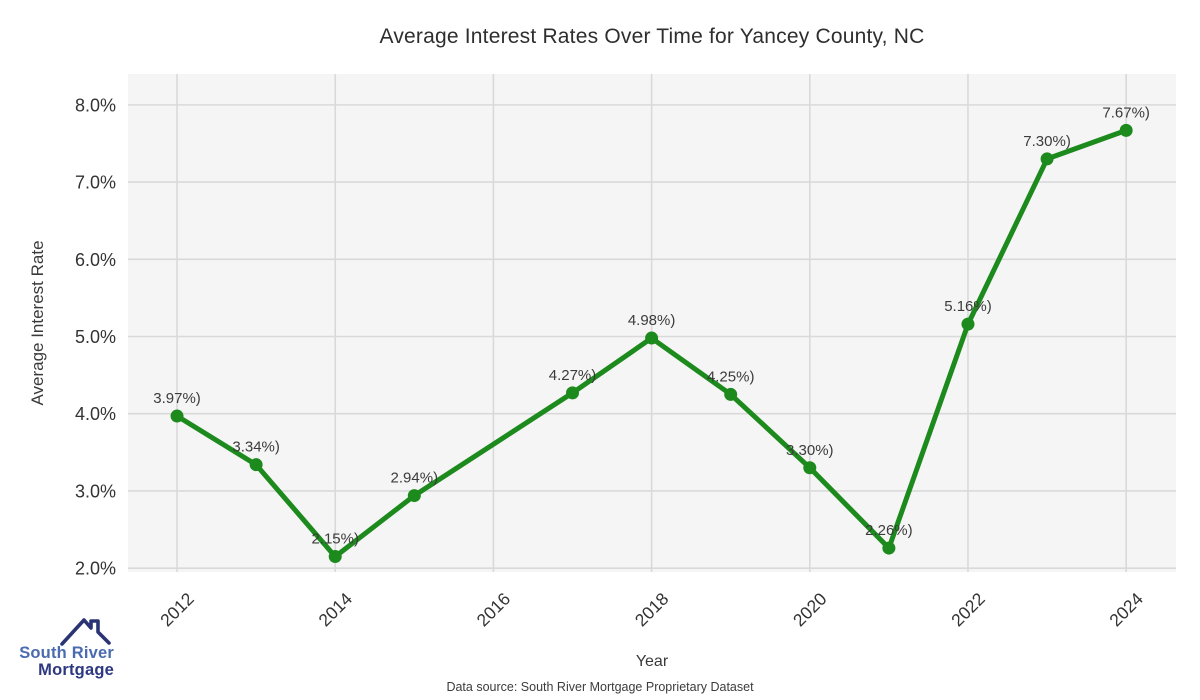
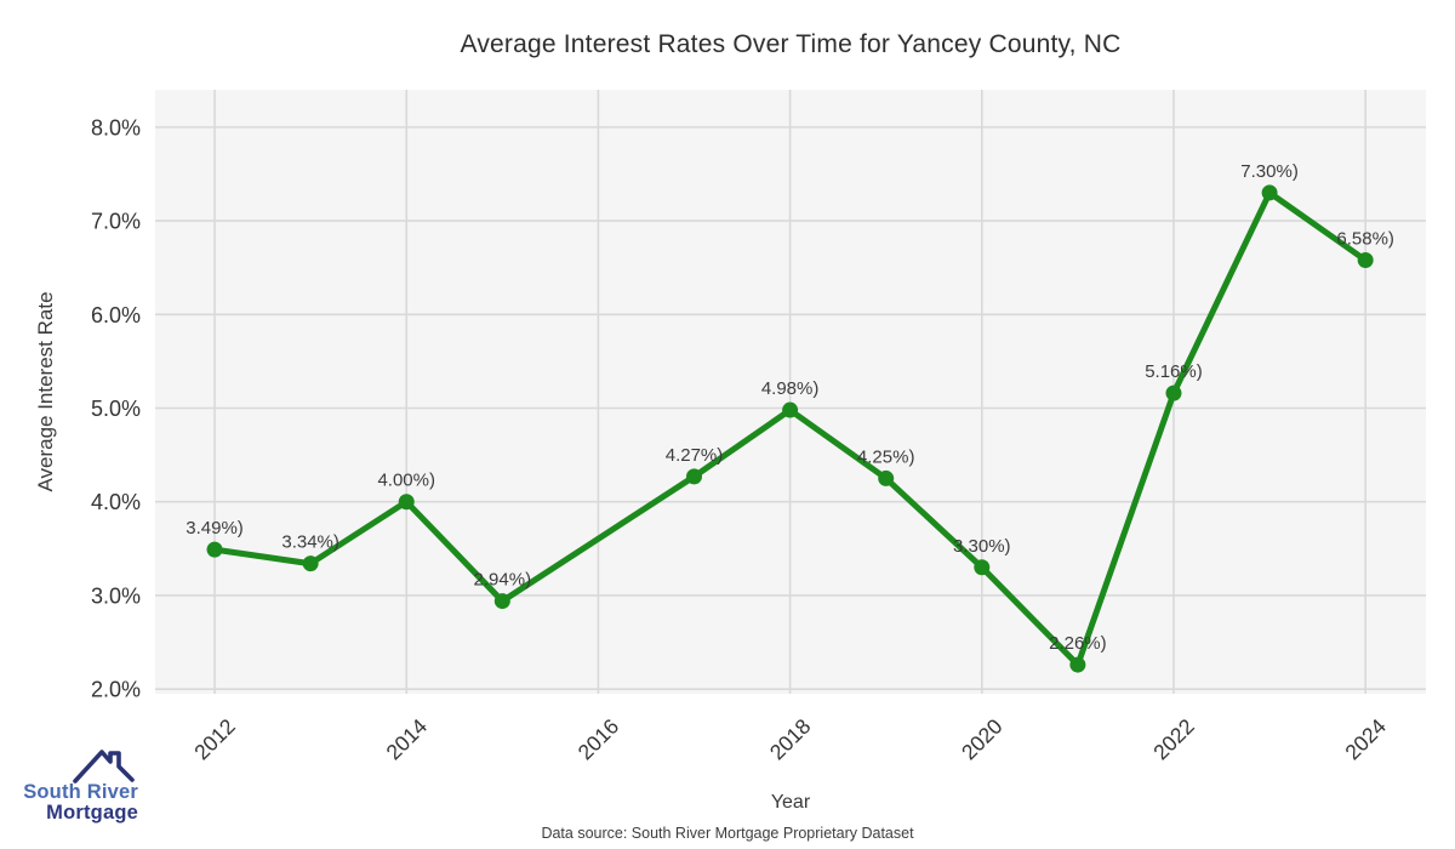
2012: 3.97% -> 3.49%
2014: 2.15% -> 4.00%
2024: 7.67% -> 6.58%
